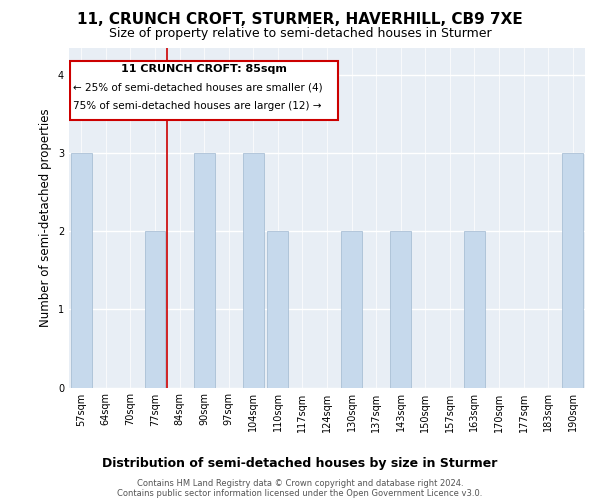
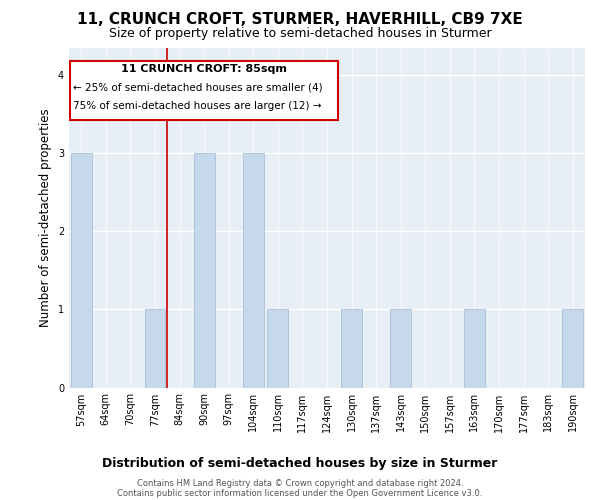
77sqm: 2 -> 1
110sqm: 2 -> 1
130sqm: 2 -> 1
143sqm: 2 -> 1
163sqm: 2 -> 1
190sqm: 3 -> 1
